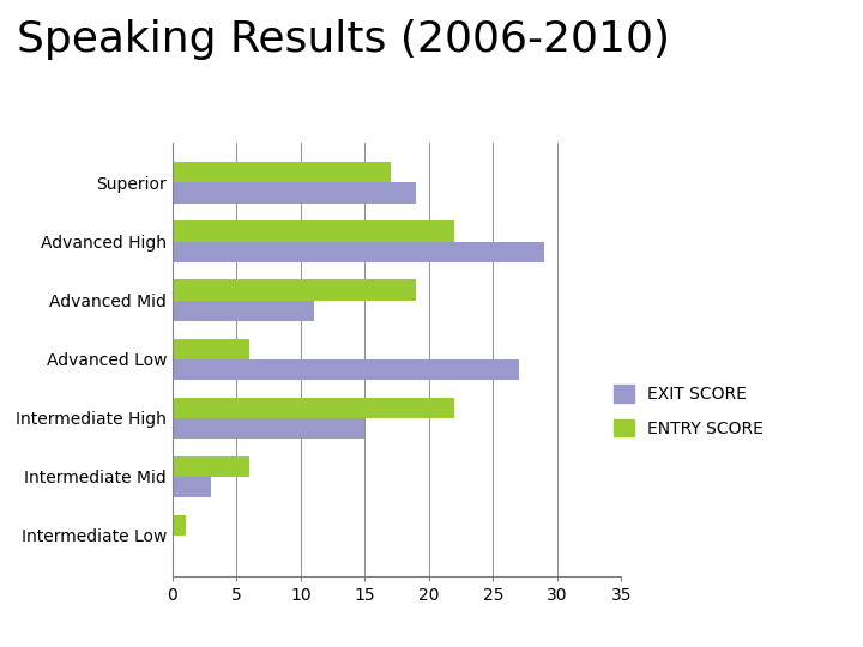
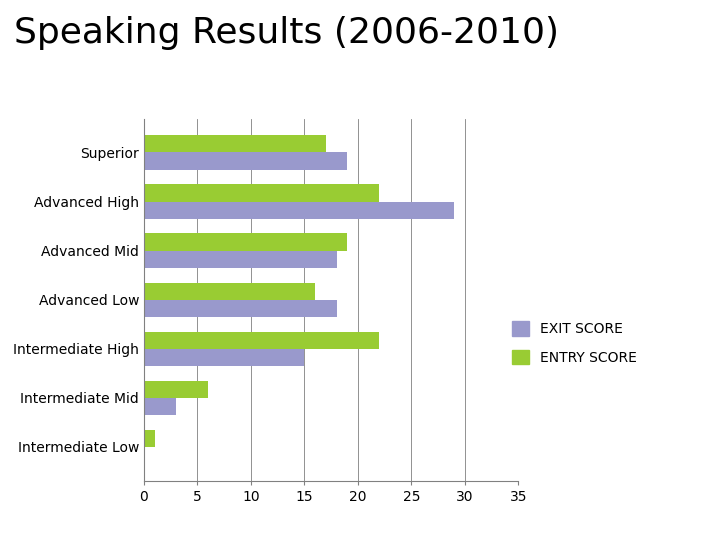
EXIT SCORE/Advanced Mid: 11 -> 18
ENTRY SCORE/Advanced Low: 6 -> 16
EXIT SCORE/Advanced Low: 27 -> 18
